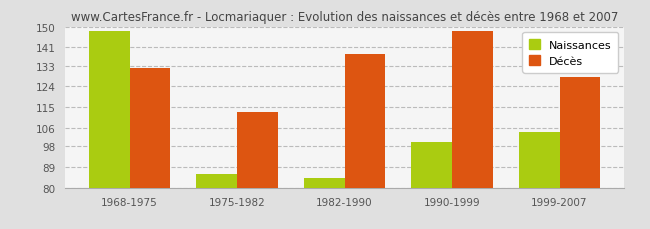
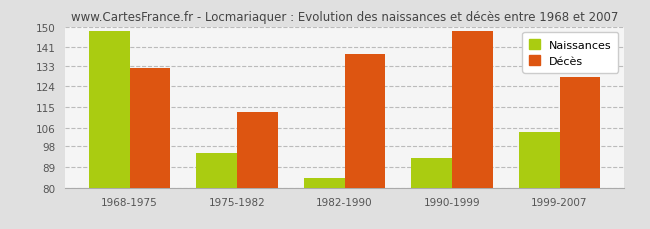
Naissances/1975-1982: 86 -> 95
Naissances/1990-1999: 100 -> 93
